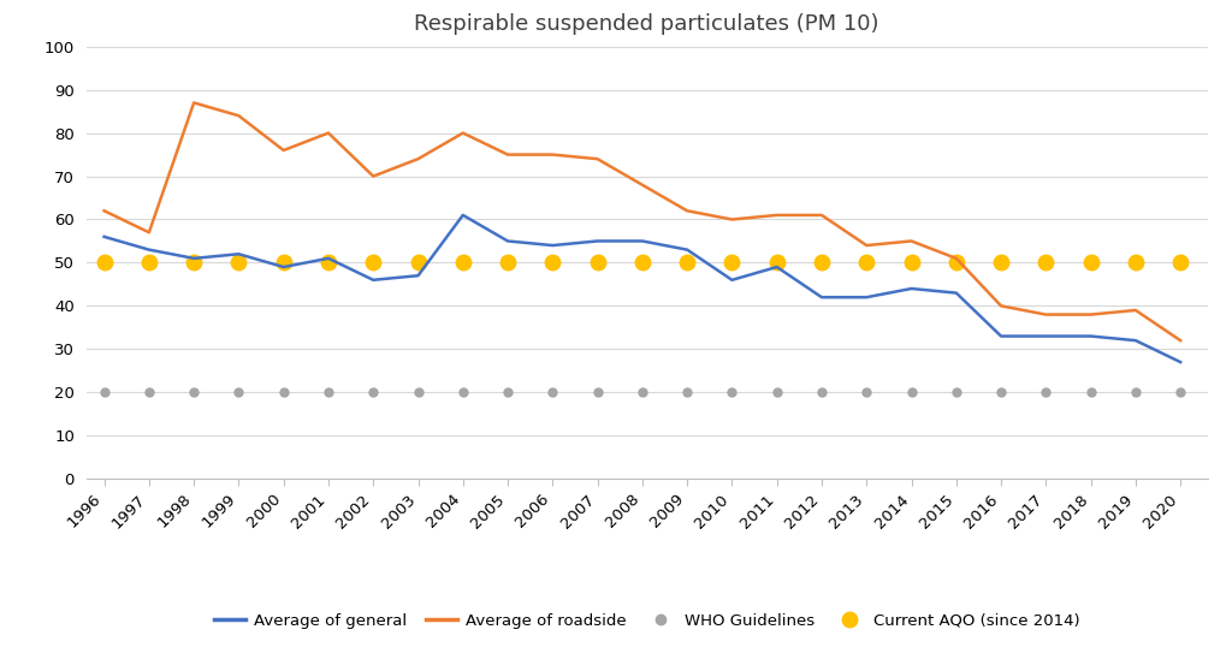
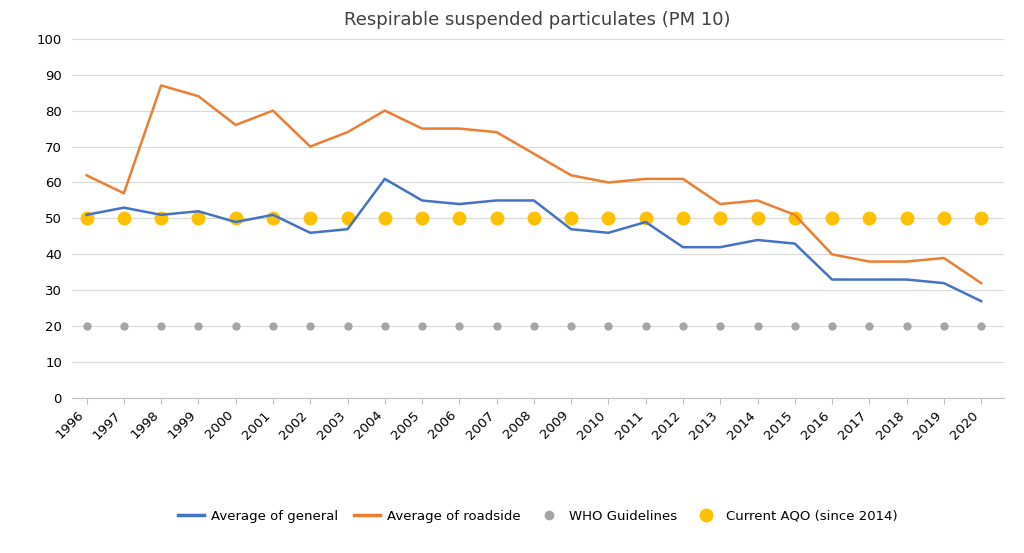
Average of general/1996: 56 -> 51
Average of general/2009: 53 -> 47
